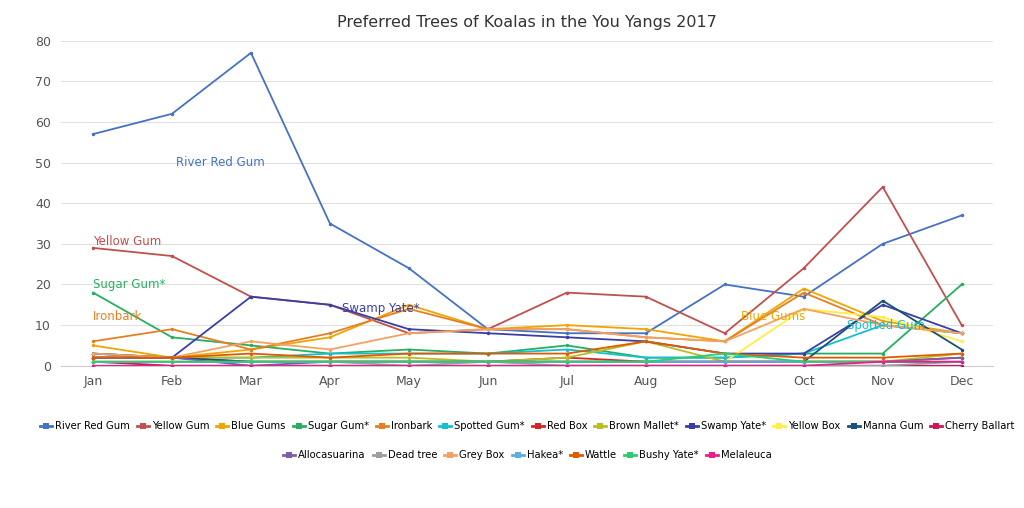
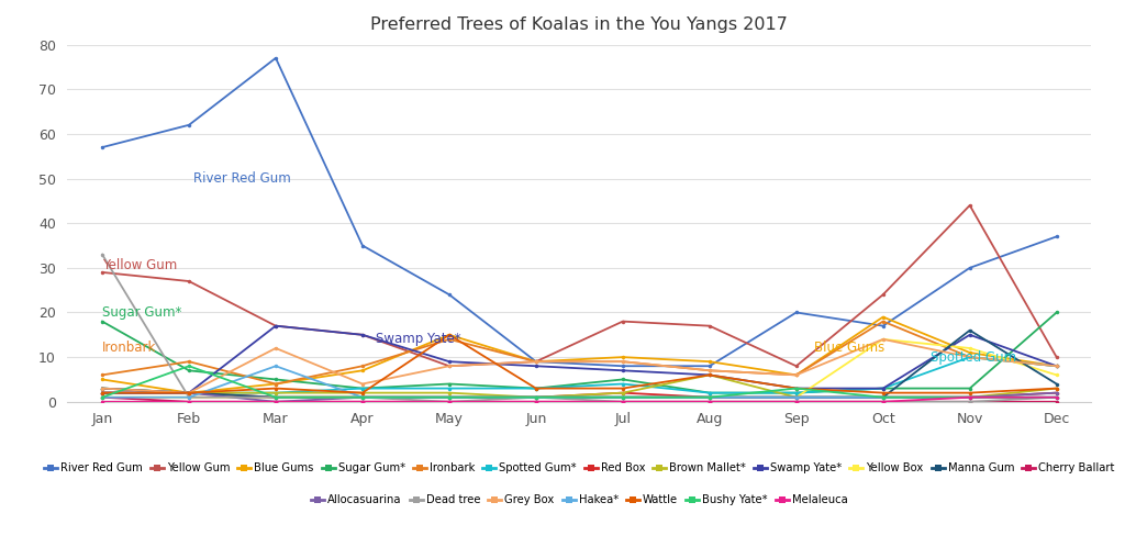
Dead tree/Jan: 1 -> 33
Bushy Yate*/Feb: 1 -> 8
Grey Box/Mar: 6 -> 12
Hakea*/Mar: 1 -> 8
Wattle/May: 3 -> 15
